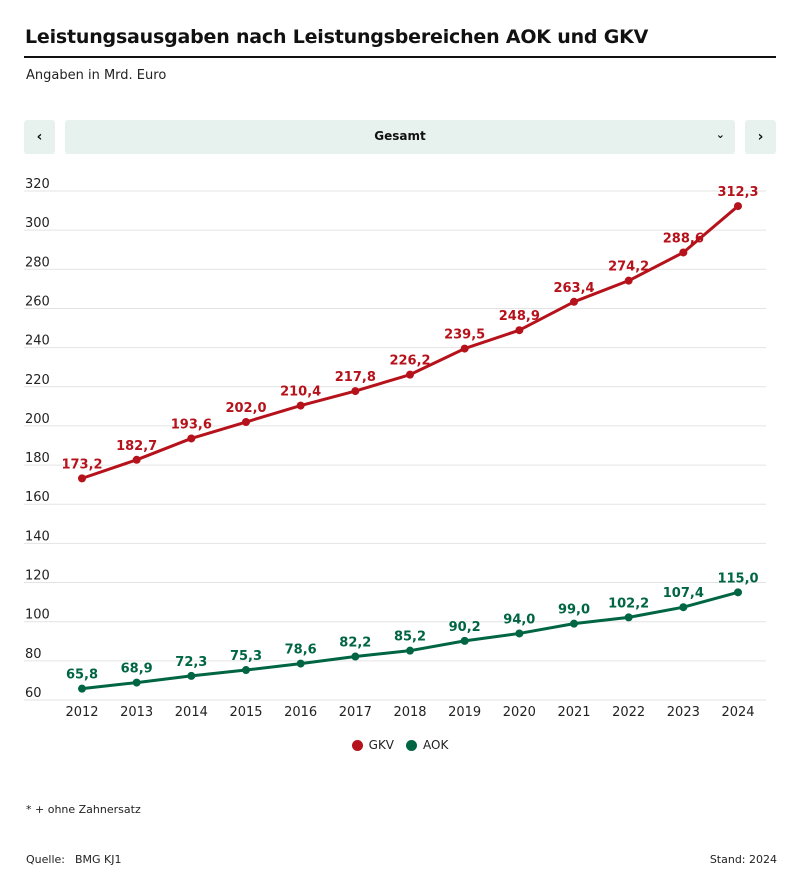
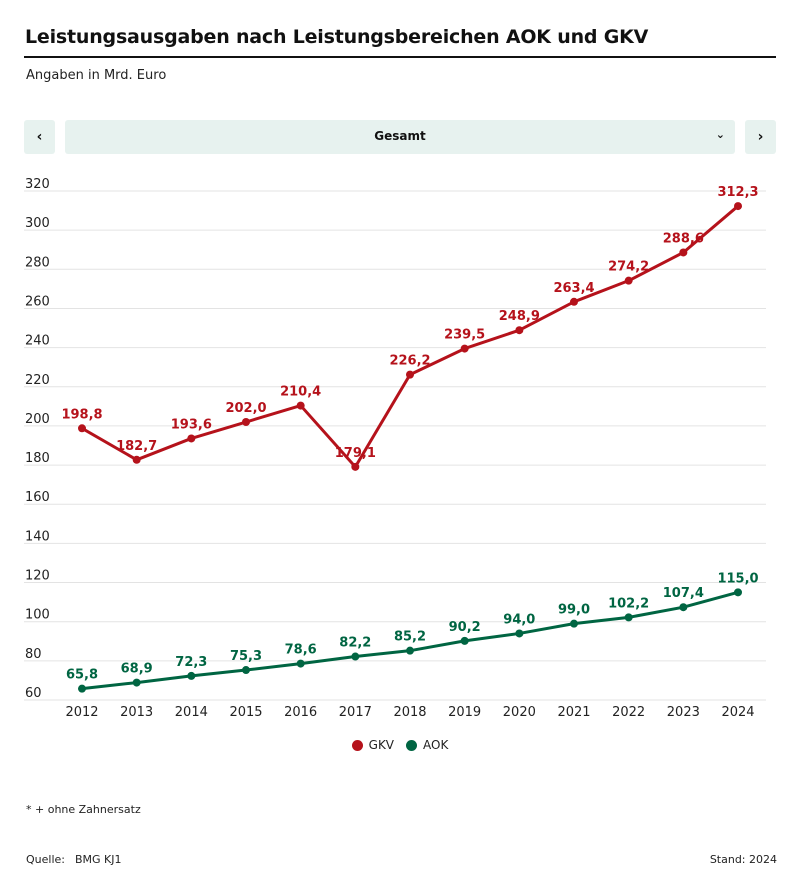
GKV/2012: 173,2 -> 198,8
GKV/2017: 217,8 -> 179,1
